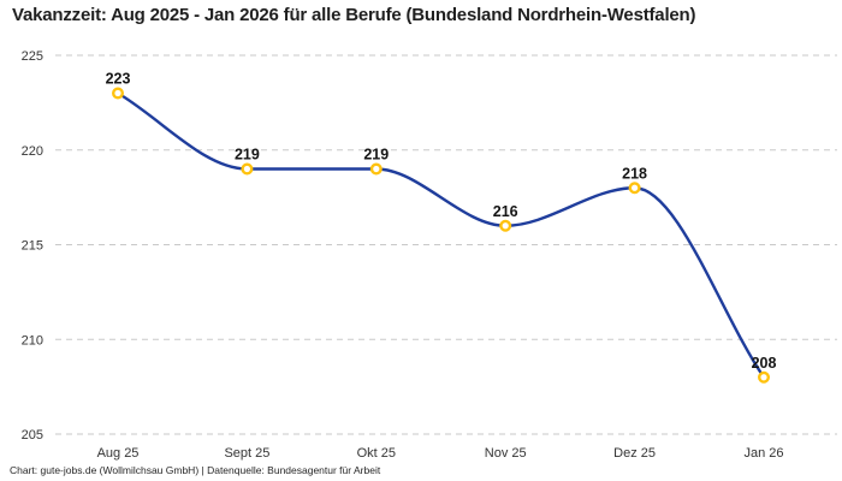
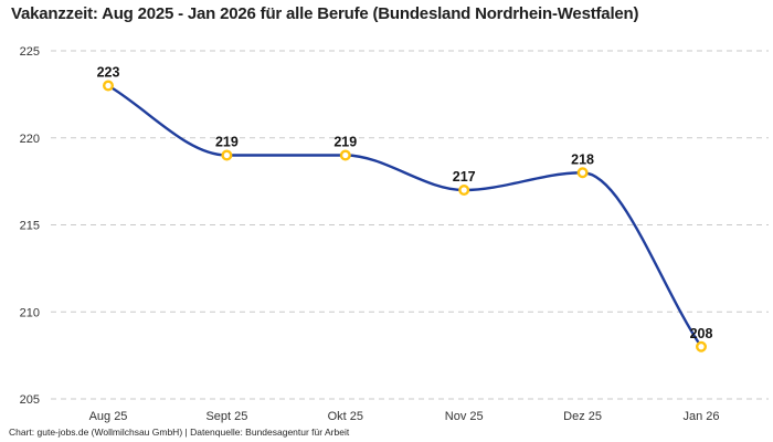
Nov 25: 216 -> 217
